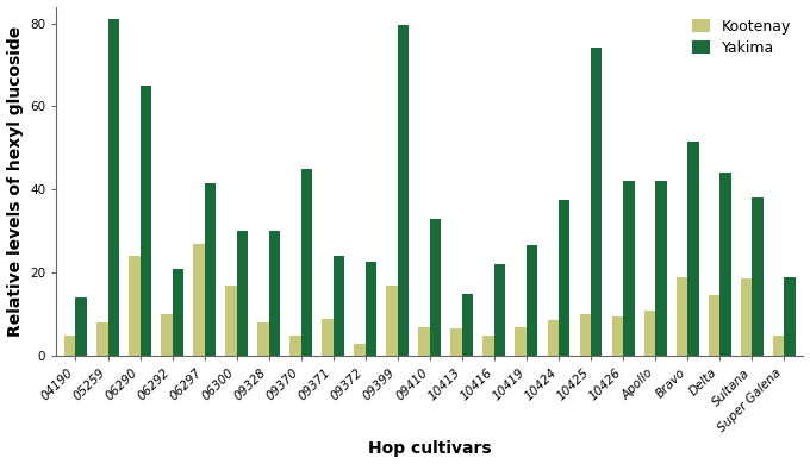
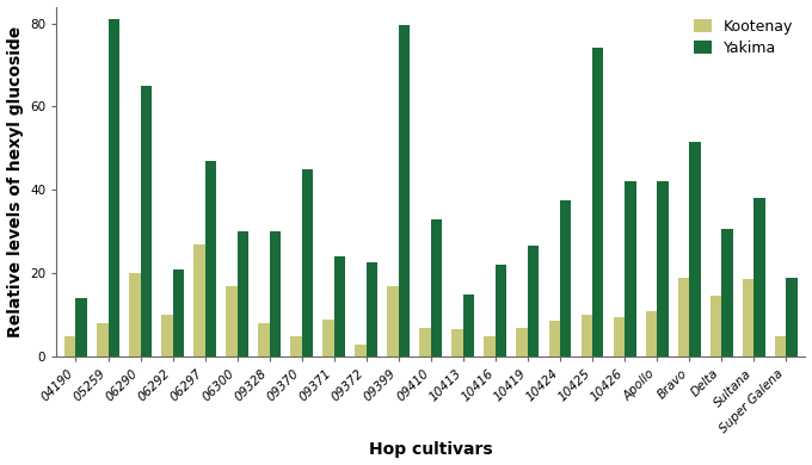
Kootenay/06290: 24.0 -> 20.0
Yakima/06297: 41.5 -> 47.0
Yakima/Delta: 44.0 -> 30.5
